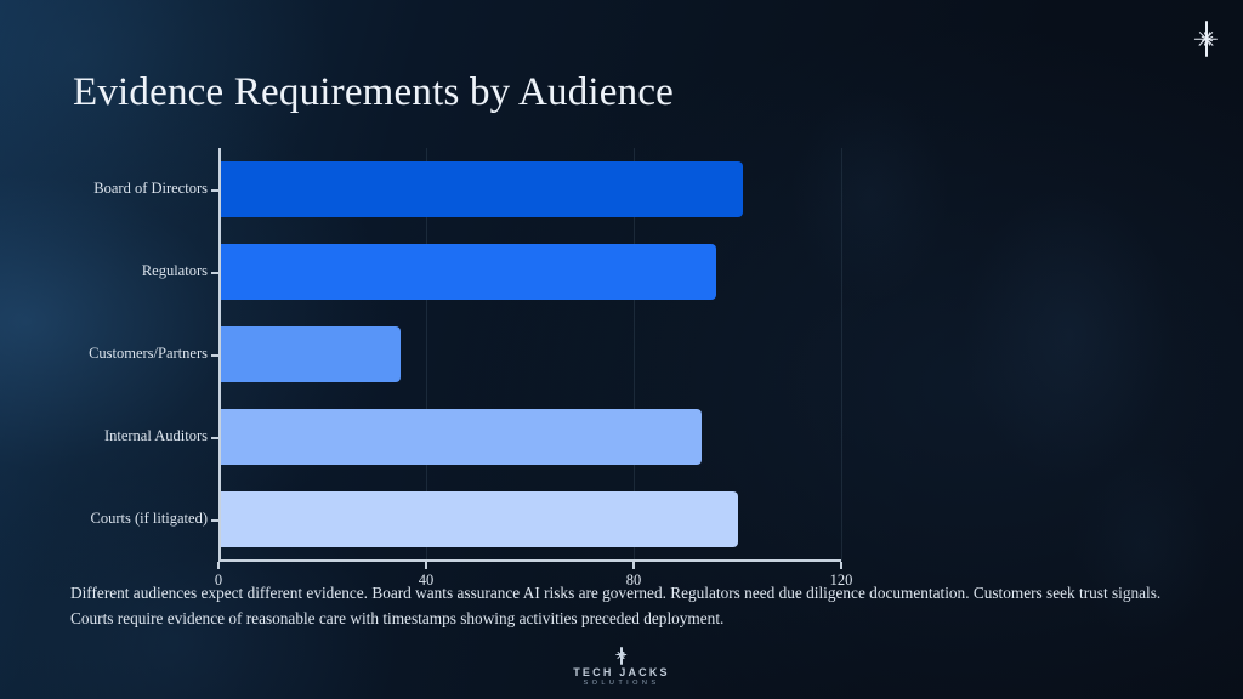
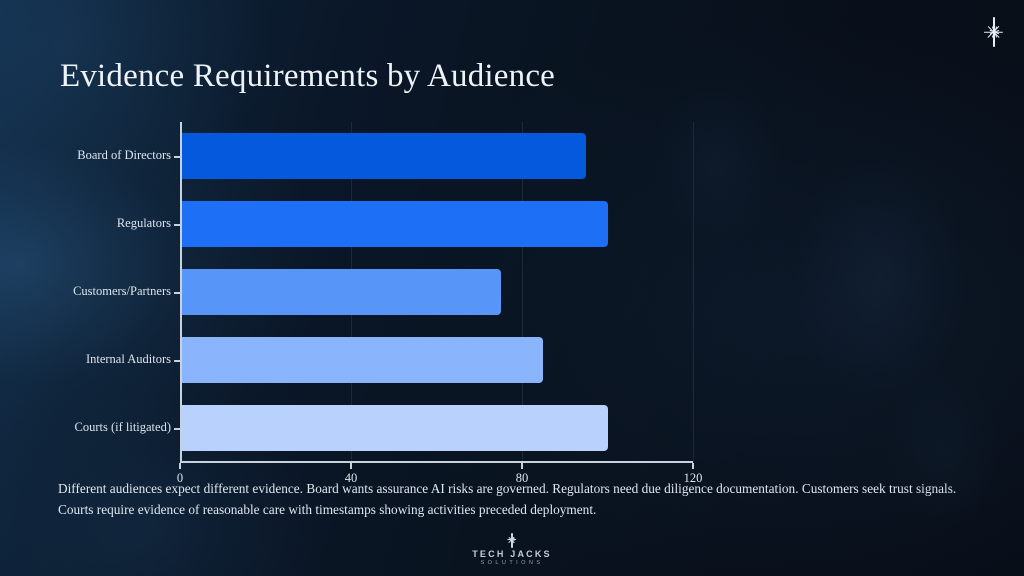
Board of Directors: 101 -> 95
Regulators: 96 -> 100
Customers/Partners: 35 -> 75
Internal Auditors: 93 -> 85
